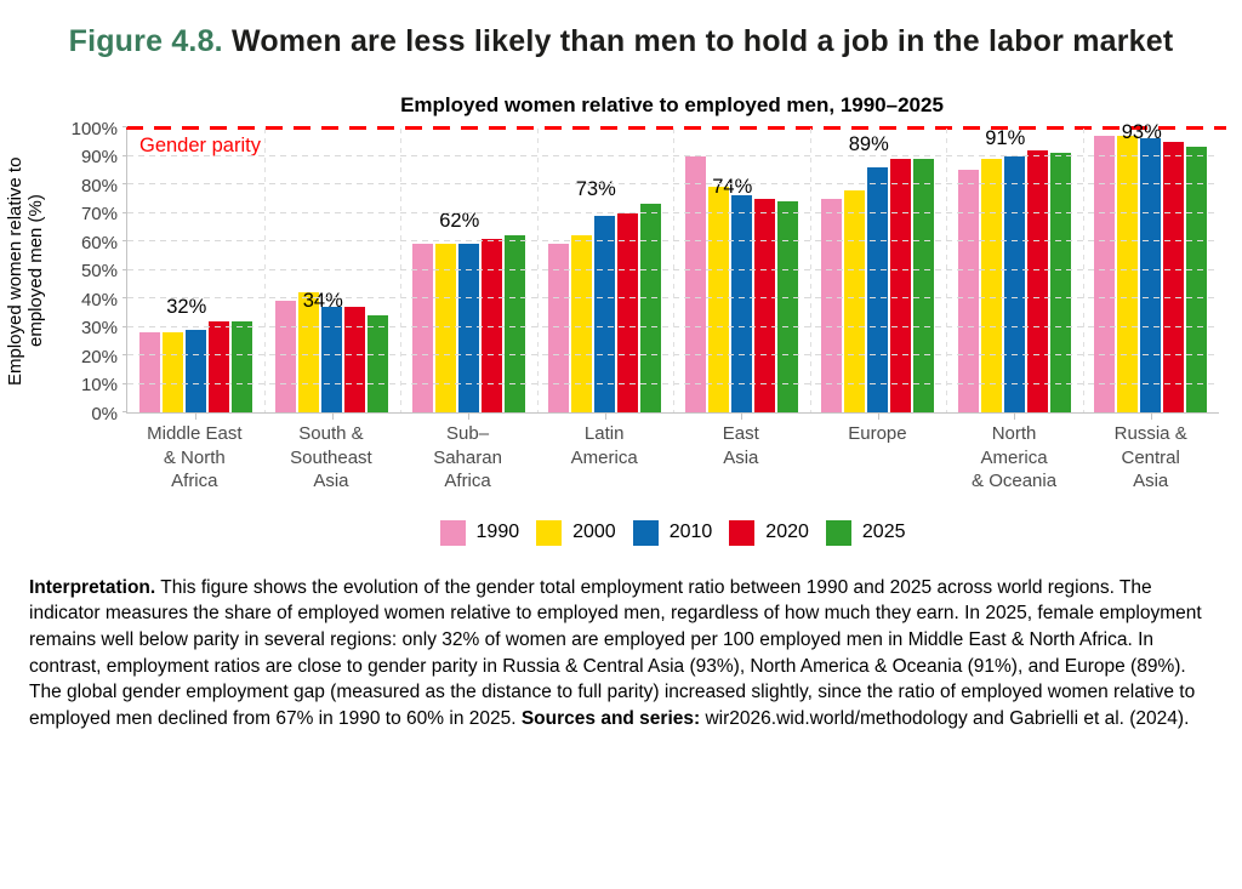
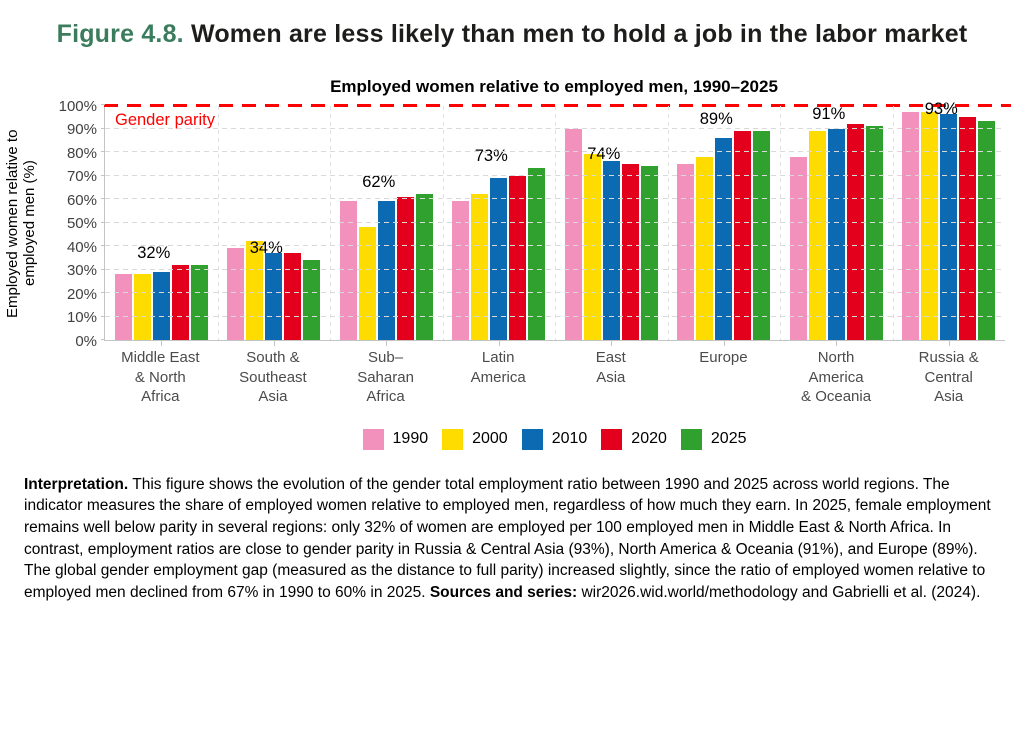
2000/Sub– Saharan Africa: 59% -> 48%
1990/North America & Oceania: 85% -> 78%
